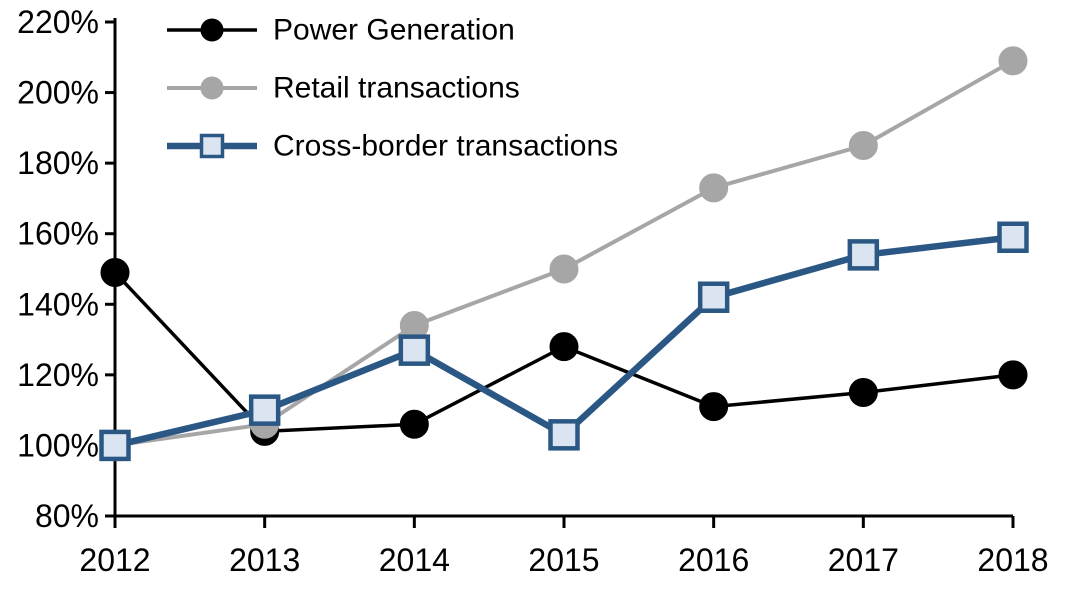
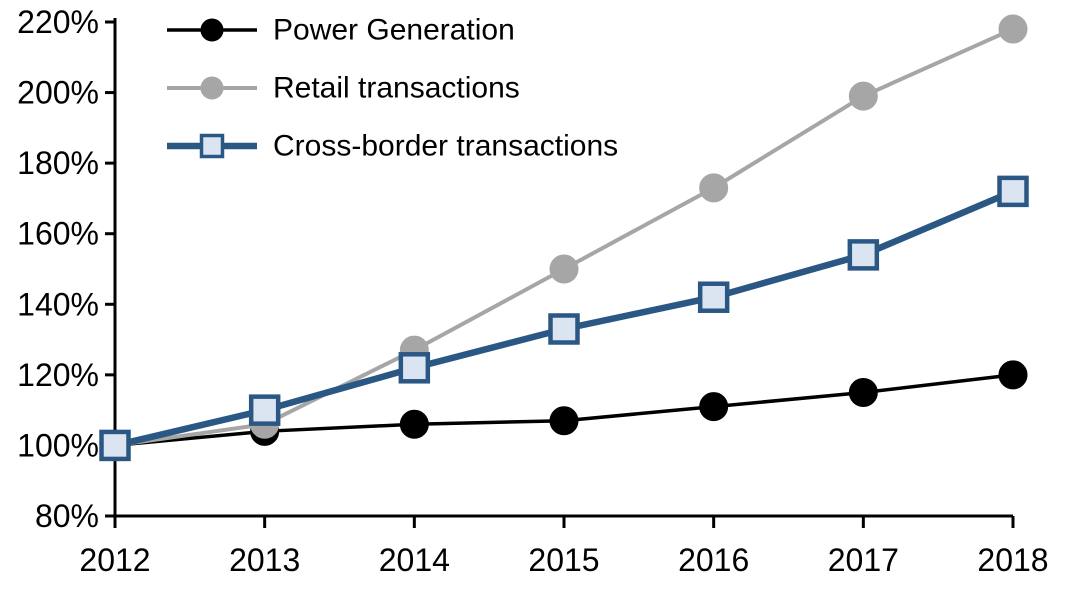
Power Generation/2012: 149% -> 100%
Retail transactions/2014: 134% -> 127%
Cross-border transactions/2014: 127% -> 122%
Power Generation/2015: 128% -> 107%
Cross-border transactions/2015: 103% -> 133%
Retail transactions/2017: 185% -> 199%
Retail transactions/2018: 209% -> 218%
Cross-border transactions/2018: 159% -> 172%
